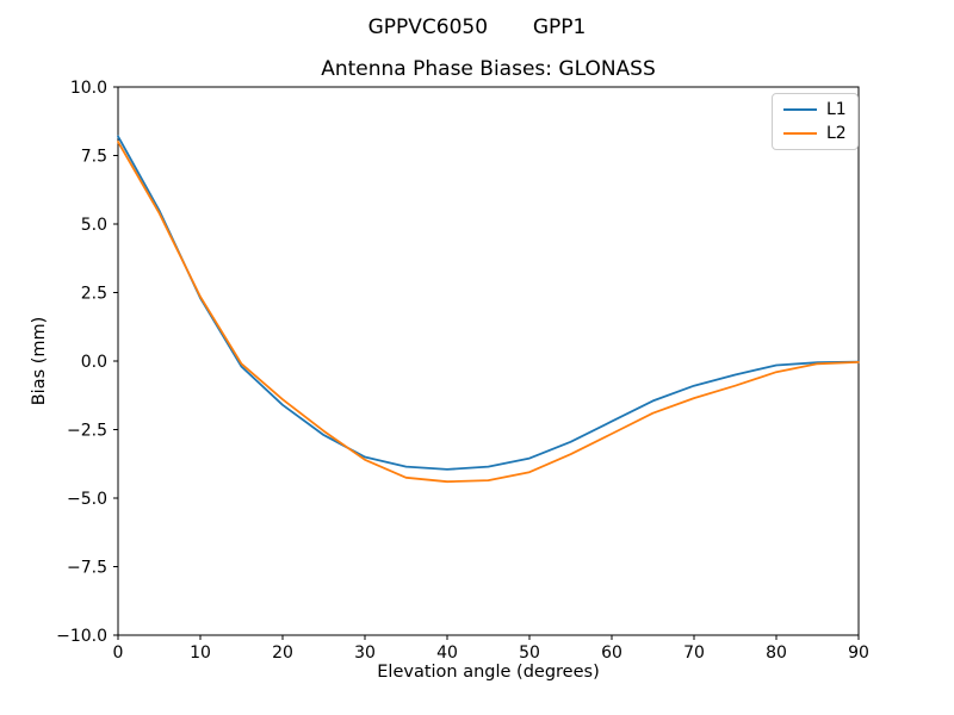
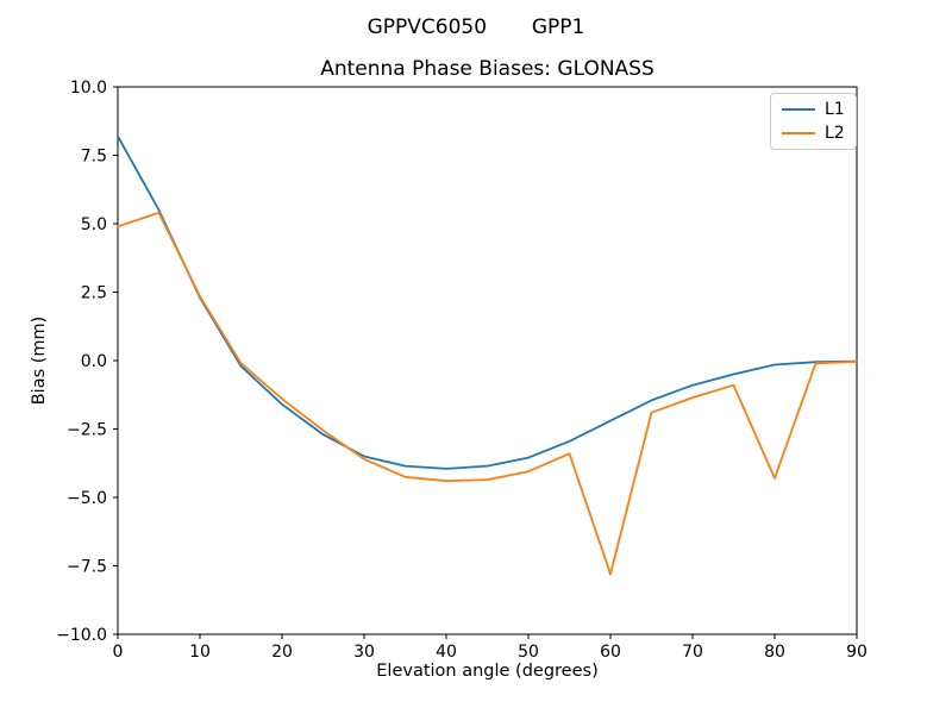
L2/0: 8.0 -> 4.9
L2/60: -2.6 -> -7.8
L2/80: -0.4 -> -4.3
